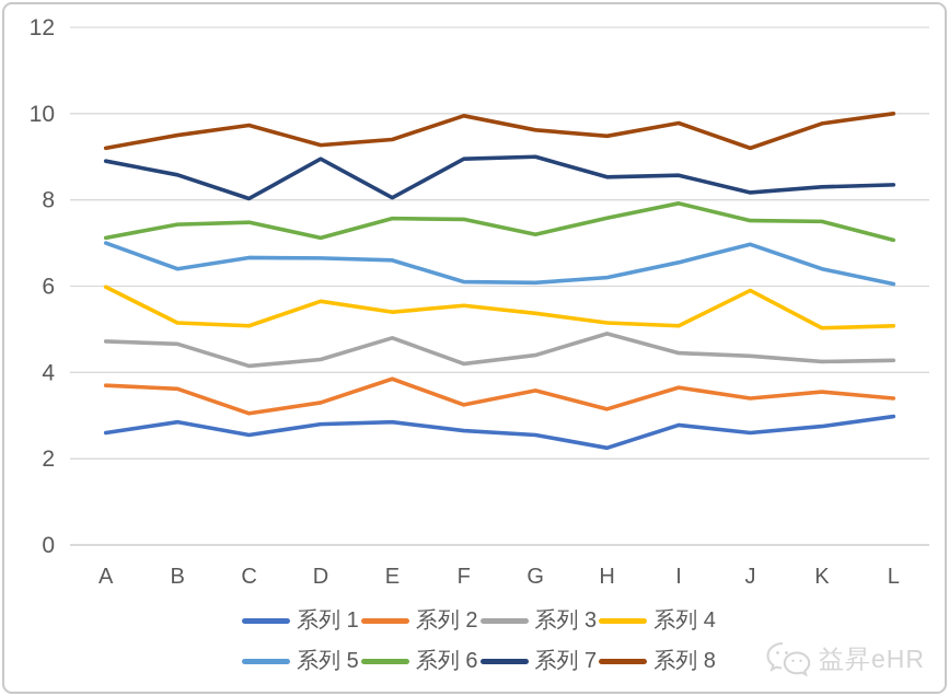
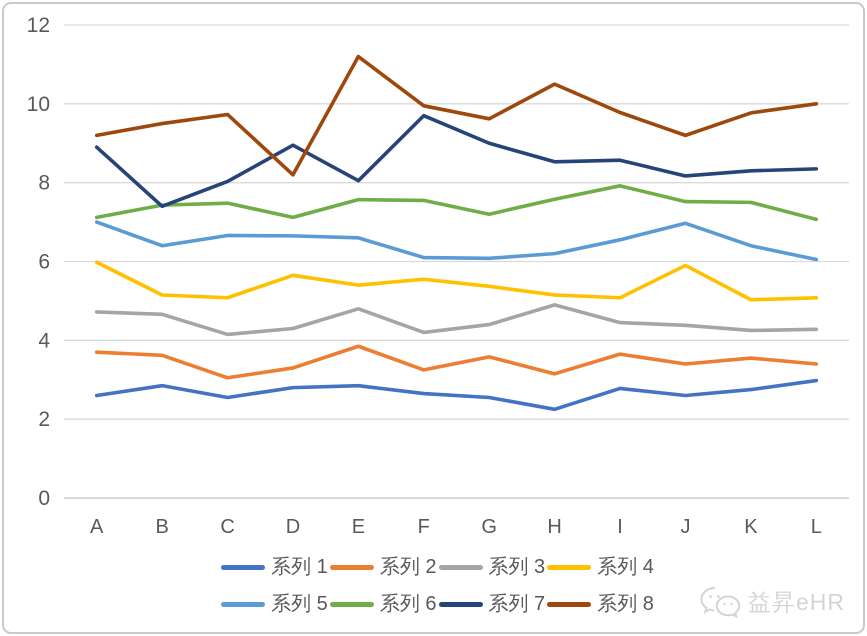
系列 7/B: 8.6 -> 7.4
系列 8/D: 9.3 -> 8.2
系列 8/E: 9.4 -> 11.2
系列 7/F: 8.9 -> 9.7
系列 8/H: 9.5 -> 10.5
